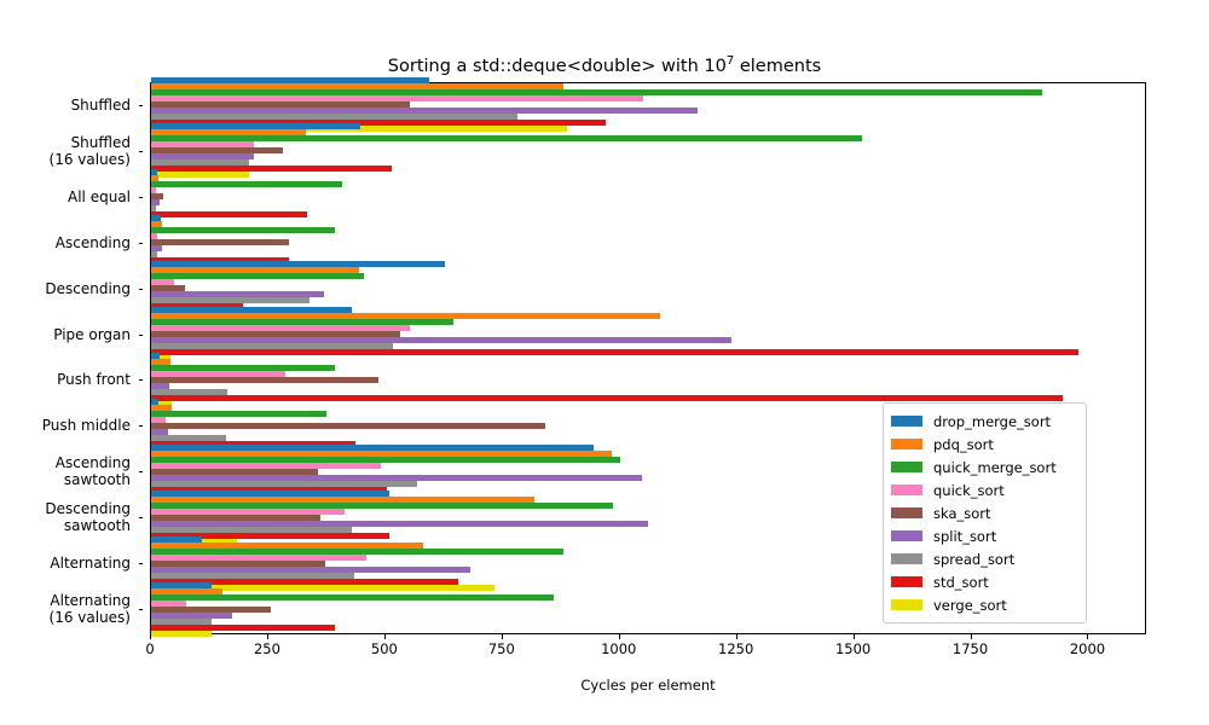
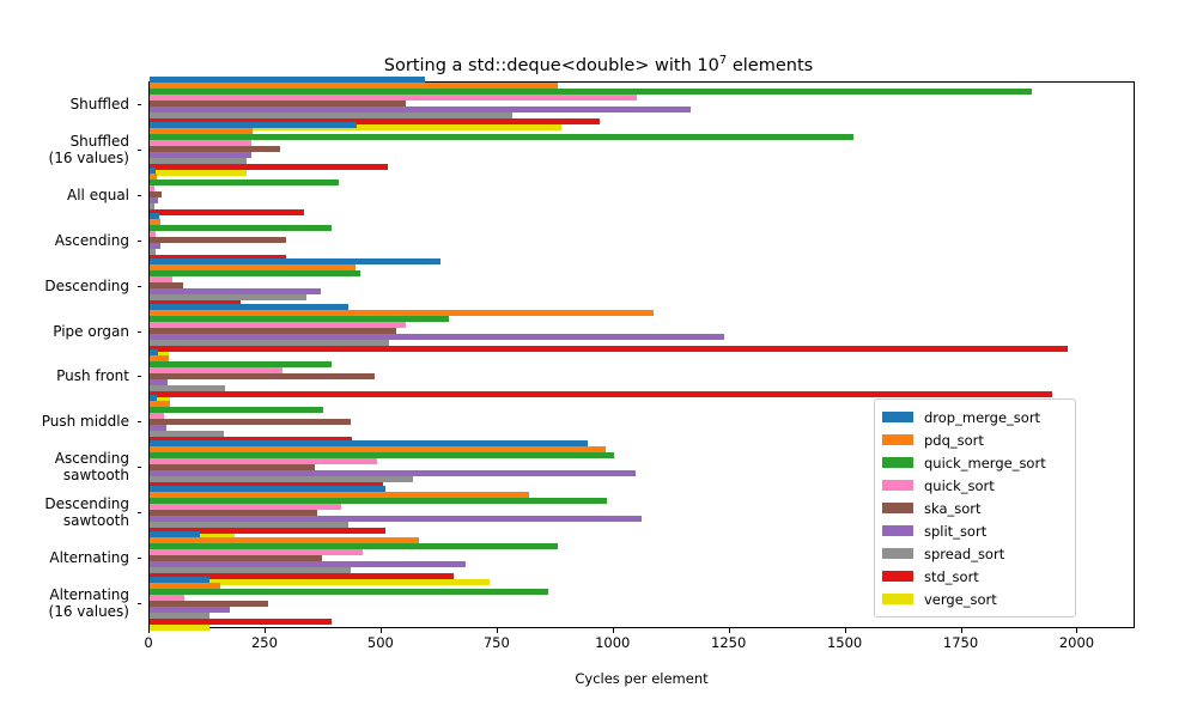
pdq_sort/Shuffled (16 values): 330 -> 220
ska_sort/Push middle: 840 -> 430
